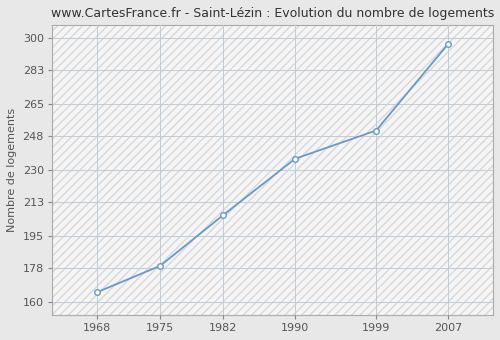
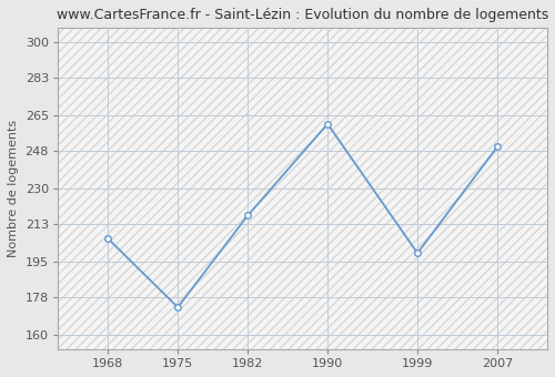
1968: 165 -> 206
1975: 179 -> 173
1982: 206 -> 217
1990: 236 -> 261
1999: 251 -> 199
2007: 297 -> 250
